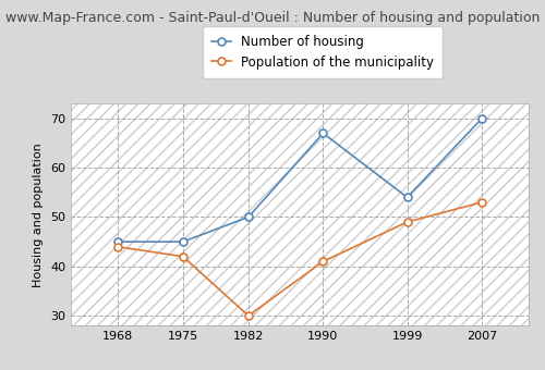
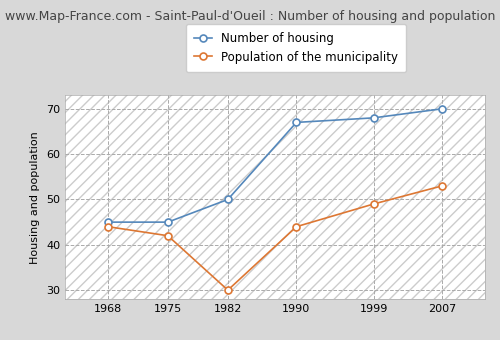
Population of the municipality/1990: 41 -> 44
Number of housing/1999: 54 -> 68
